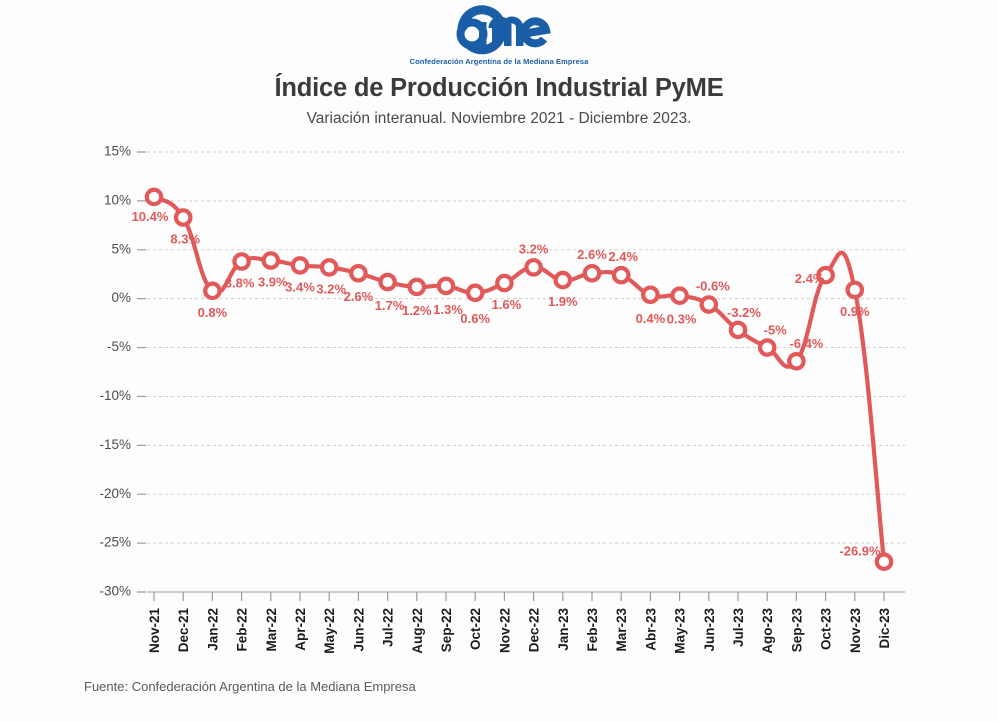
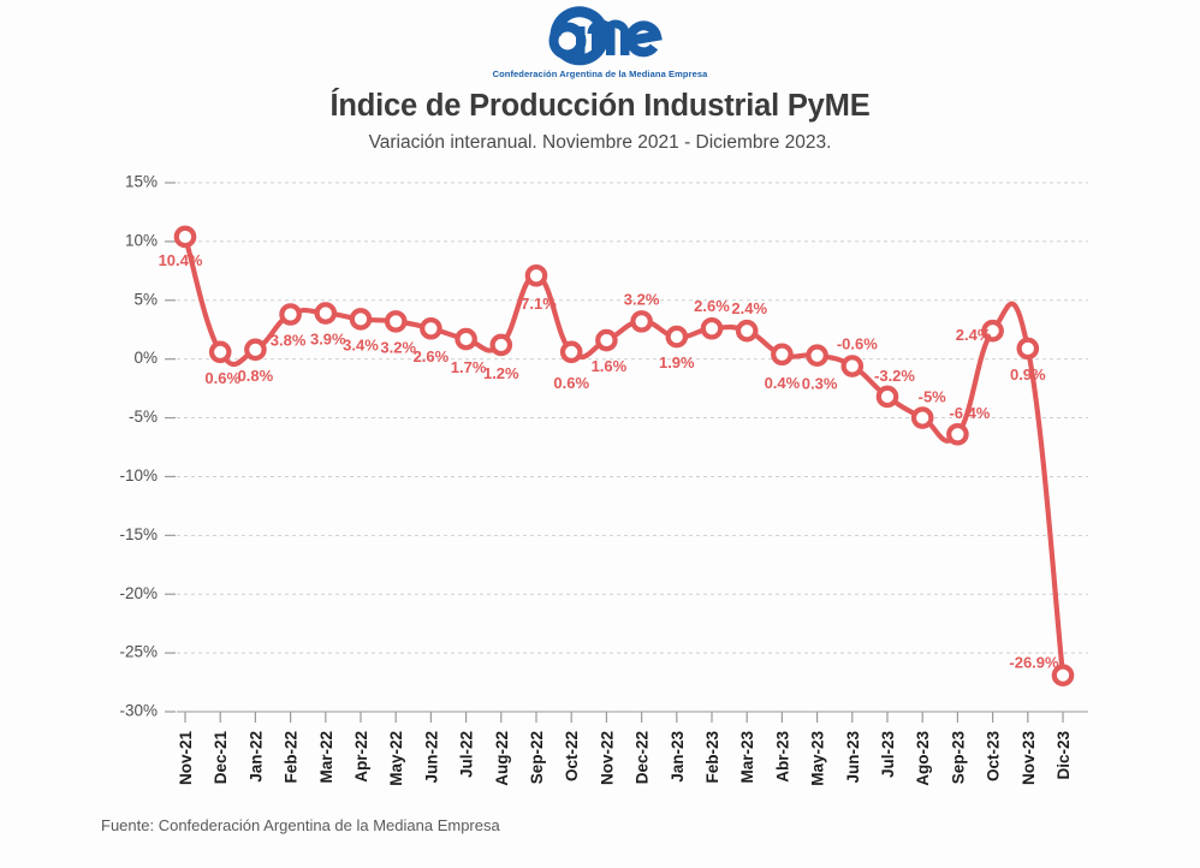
Dec-21: 8.3% -> 0.6%
Sep-22: 1.3% -> 7.1%
